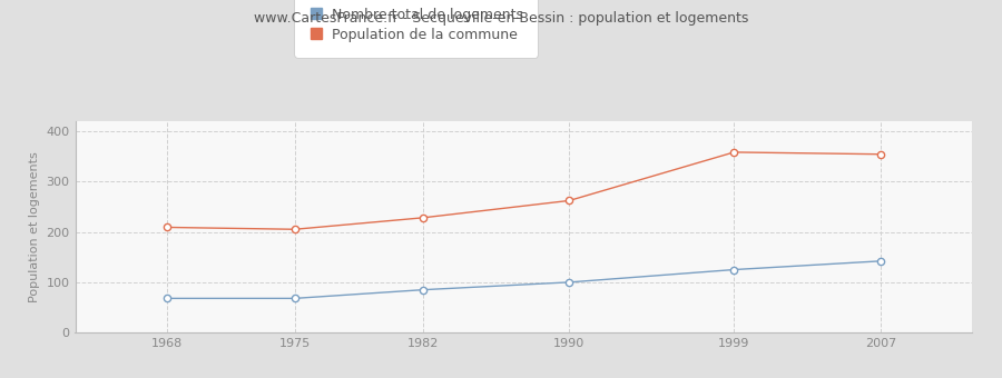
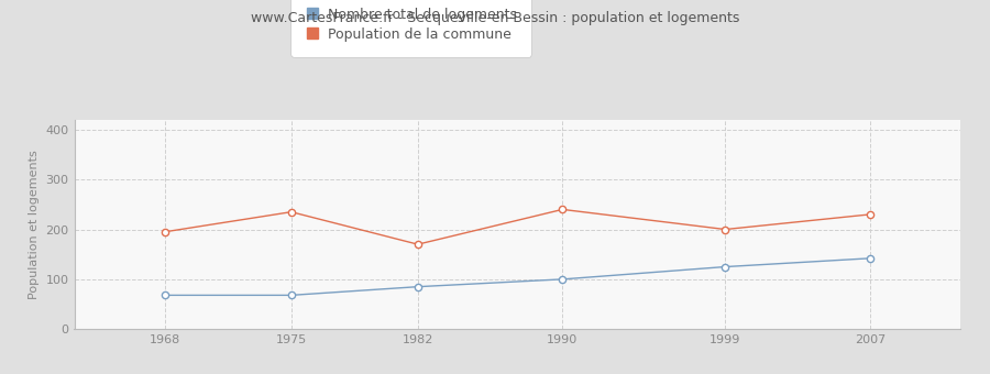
Population de la commune/1968: 209 -> 195
Population de la commune/1975: 205 -> 235
Population de la commune/1982: 228 -> 170
Population de la commune/1990: 262 -> 240
Population de la commune/1999: 358 -> 200
Population de la commune/2007: 354 -> 230
